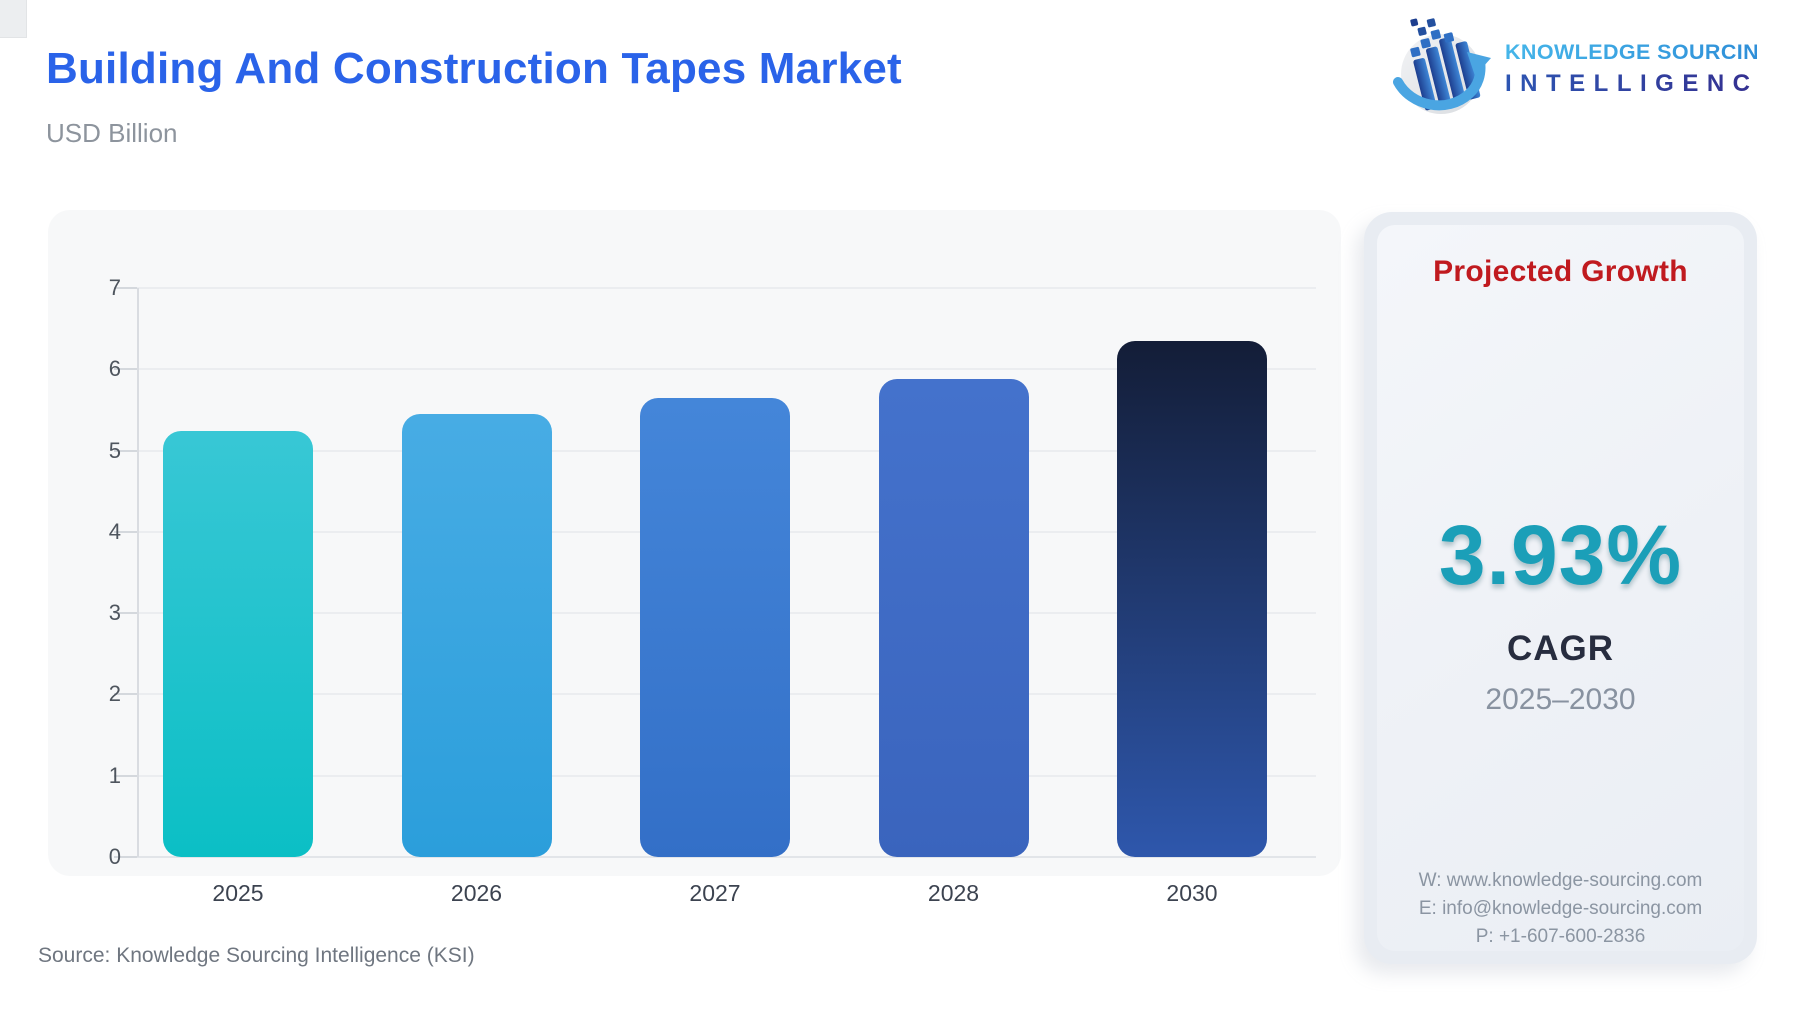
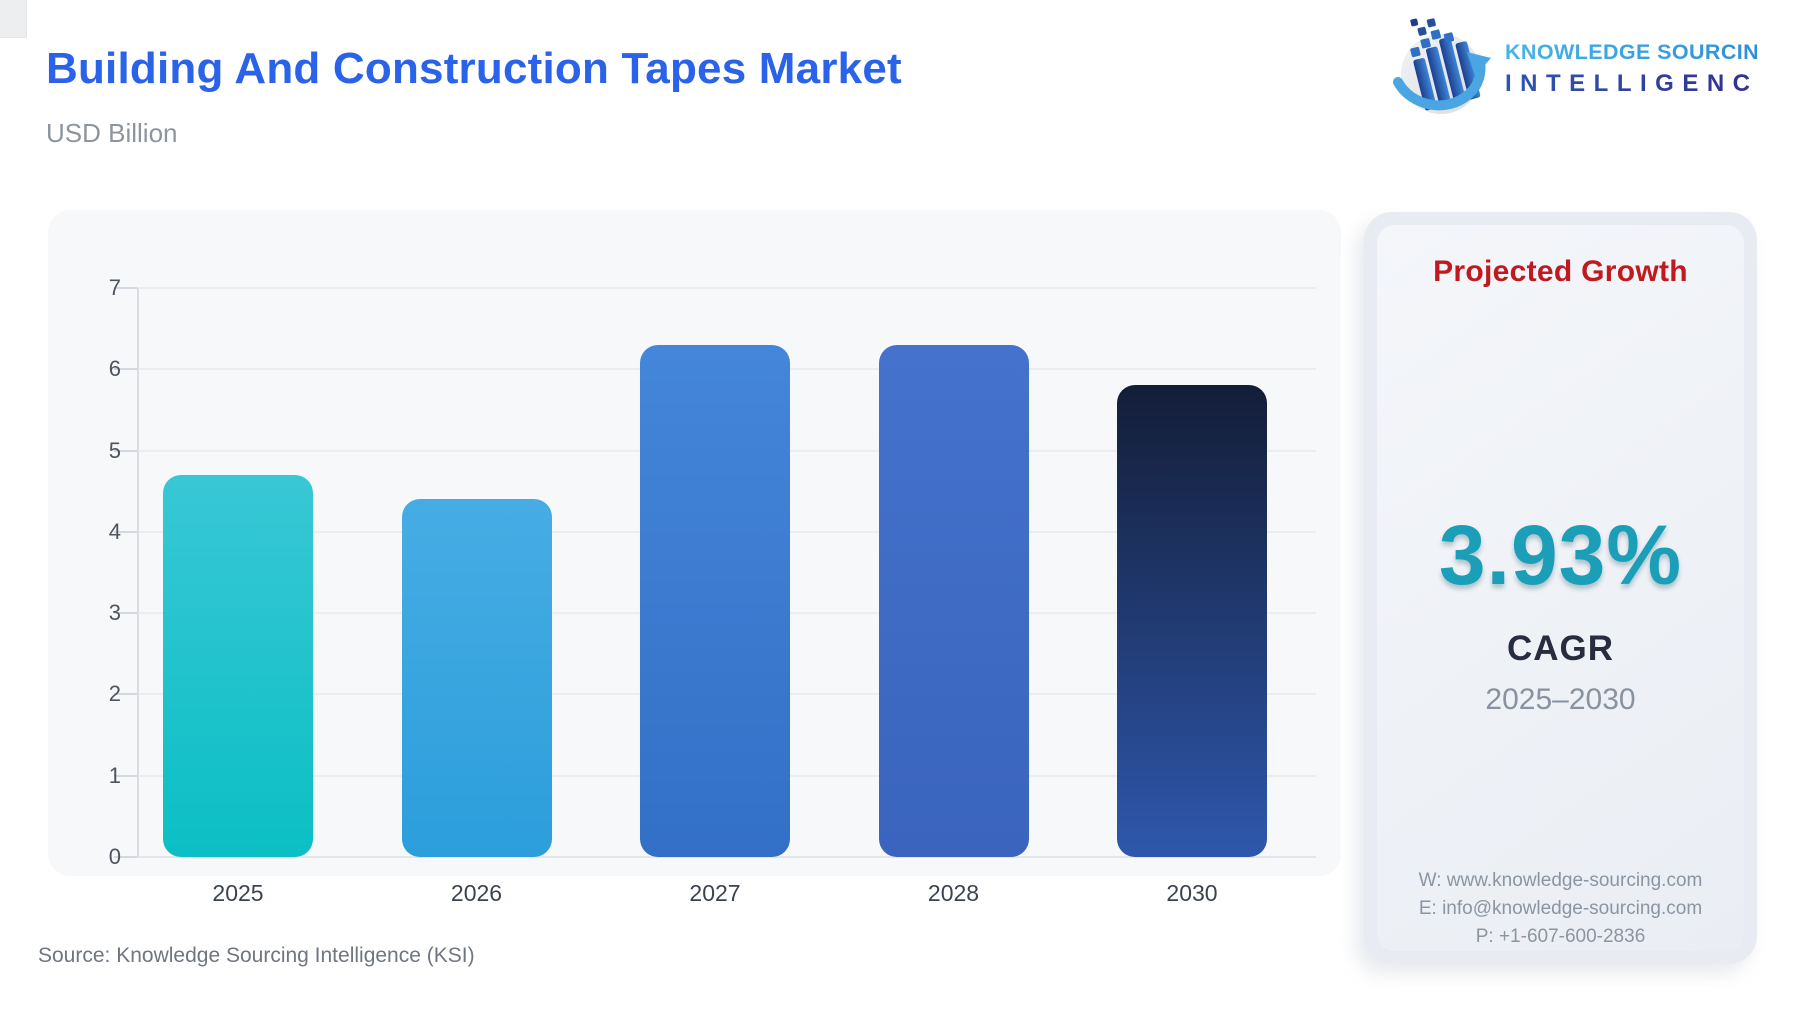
2025: 5.2 -> 4.7
2026: 5.5 -> 4.4
2027: 5.6 -> 6.3
2028: 5.9 -> 6.3
2030: 6.3 -> 5.8
